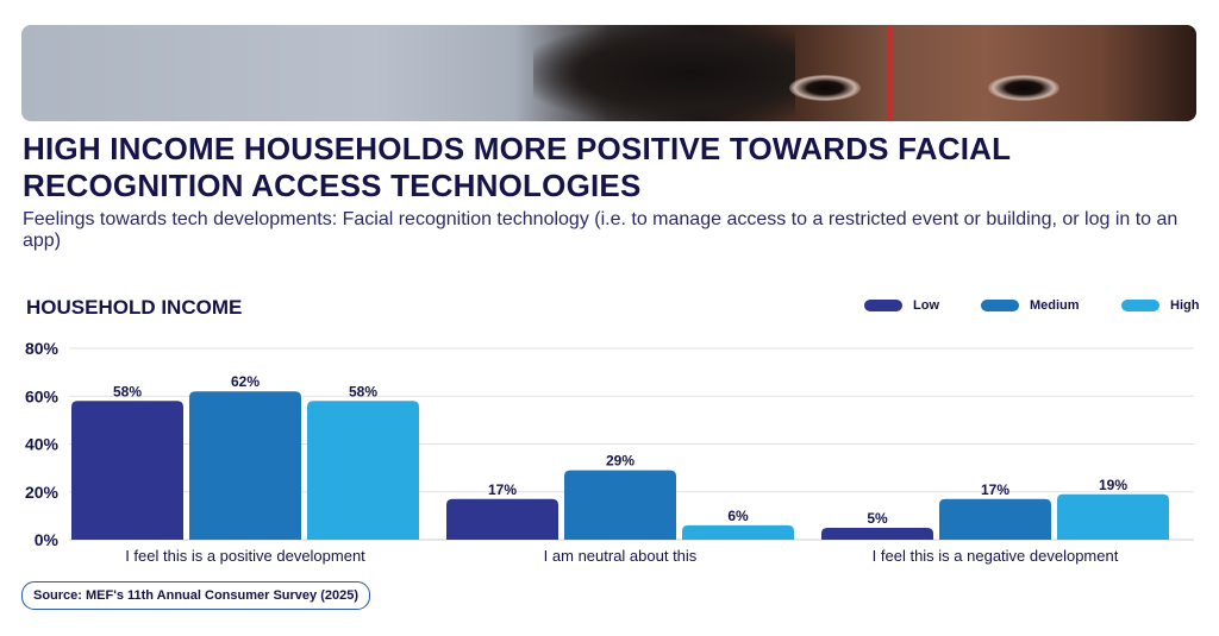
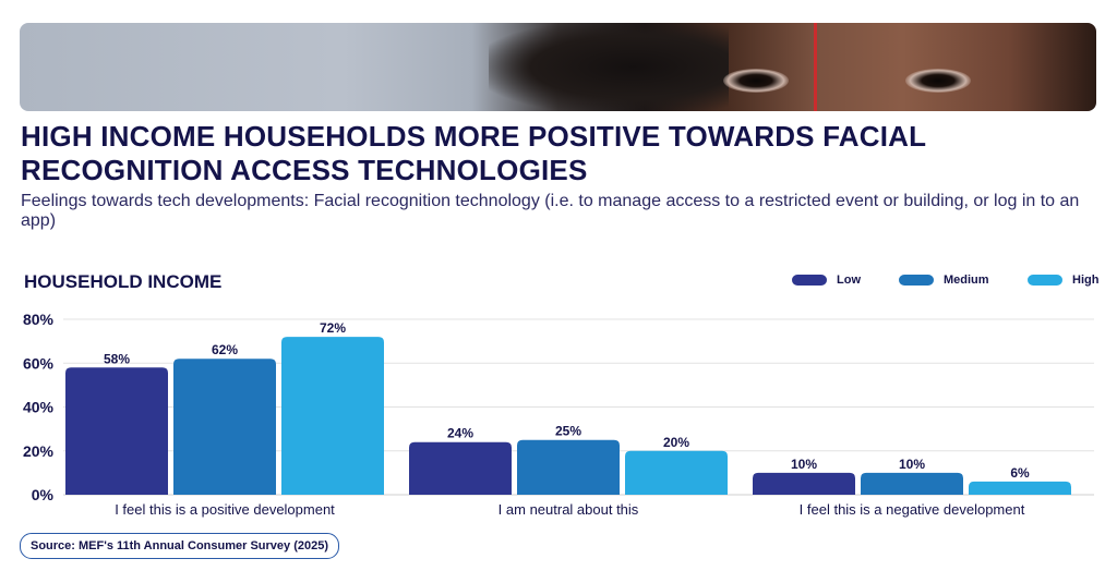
High/I feel this is a positive development: 58% -> 72%
Low/I am neutral about this: 17% -> 24%
Medium/I am neutral about this: 29% -> 25%
High/I am neutral about this: 6% -> 20%
Low/I feel this is a negative development: 5% -> 10%
Medium/I feel this is a negative development: 17% -> 10%
High/I feel this is a negative development: 19% -> 6%
